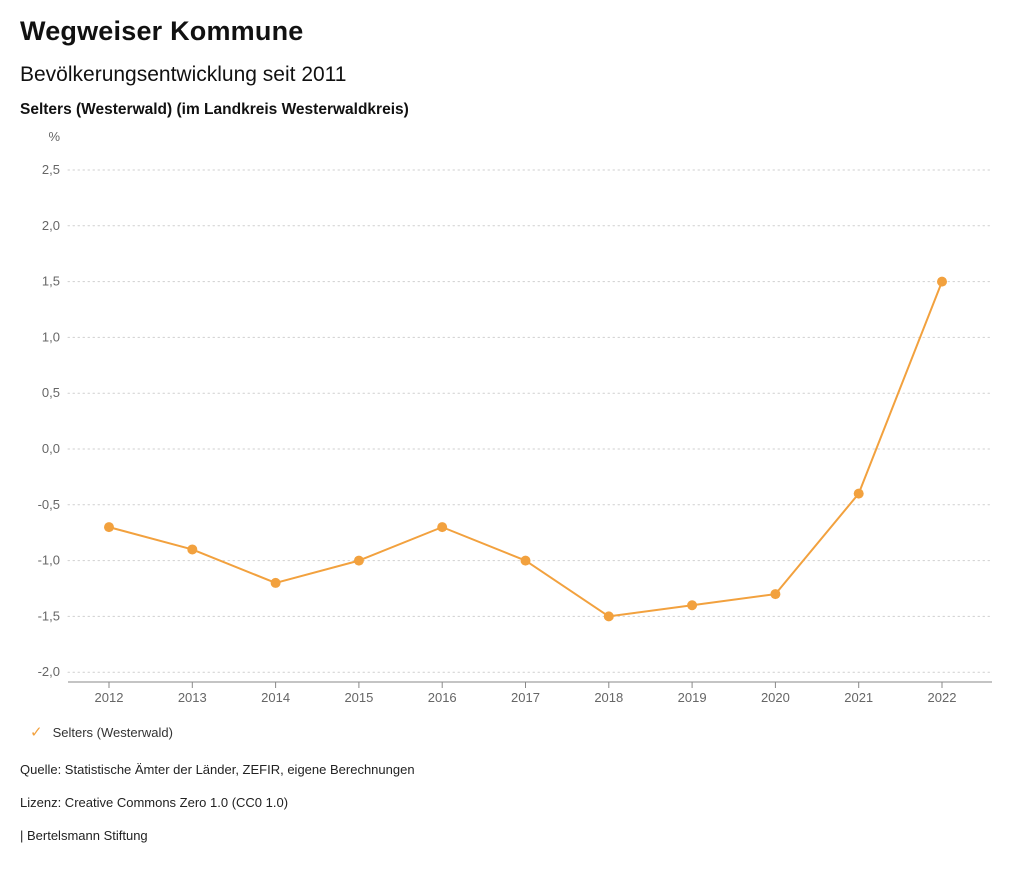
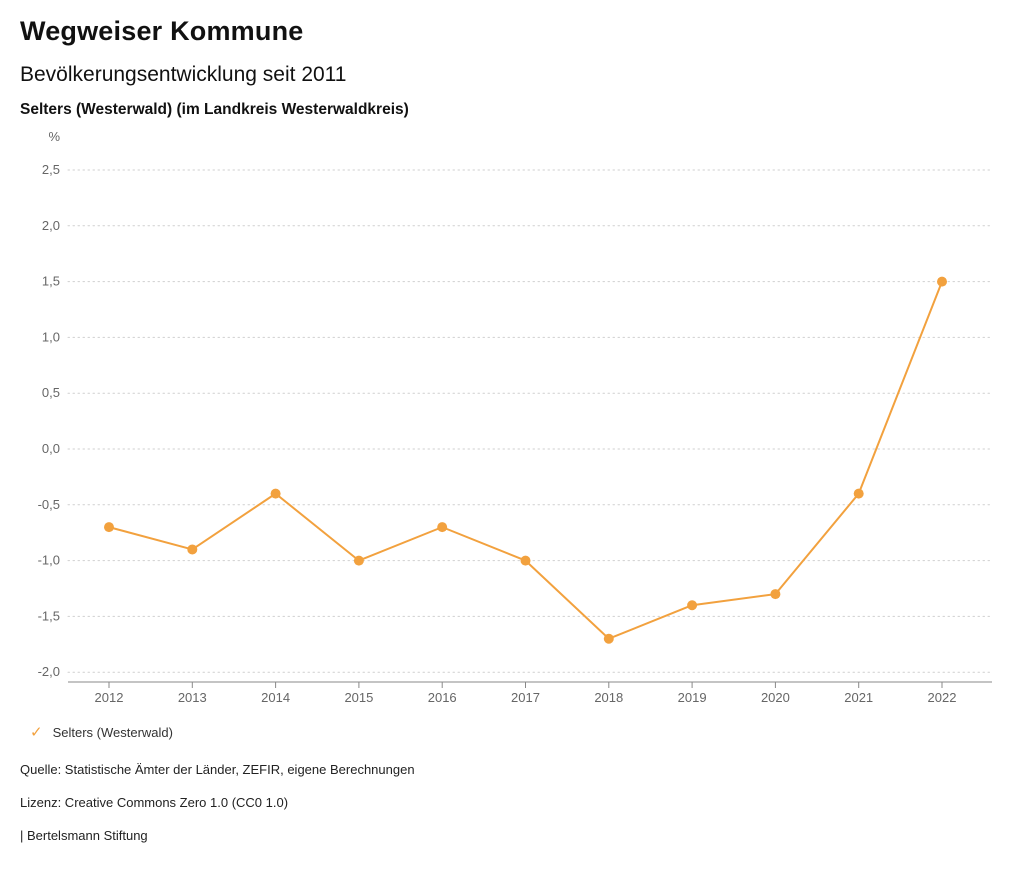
2014: -1,2 -> -0,4
2018: -1,5 -> -1,7
